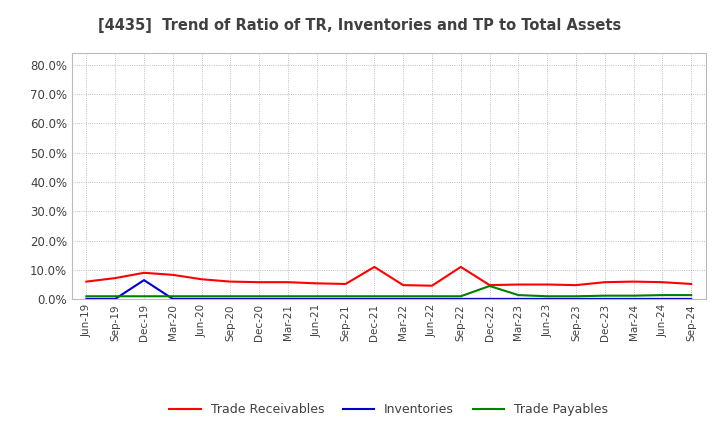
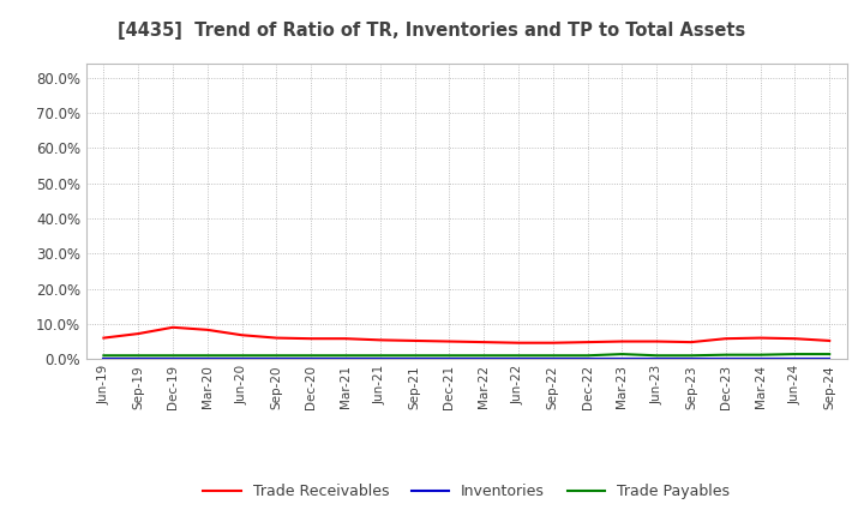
Inventories/Dec-19: 6.5% -> 0.1%
Trade Receivables/Dec-21: 11.0% -> 5.0%
Trade Receivables/Sep-22: 11.0% -> 4.6%
Trade Payables/Dec-22: 4.5% -> 1.0%
